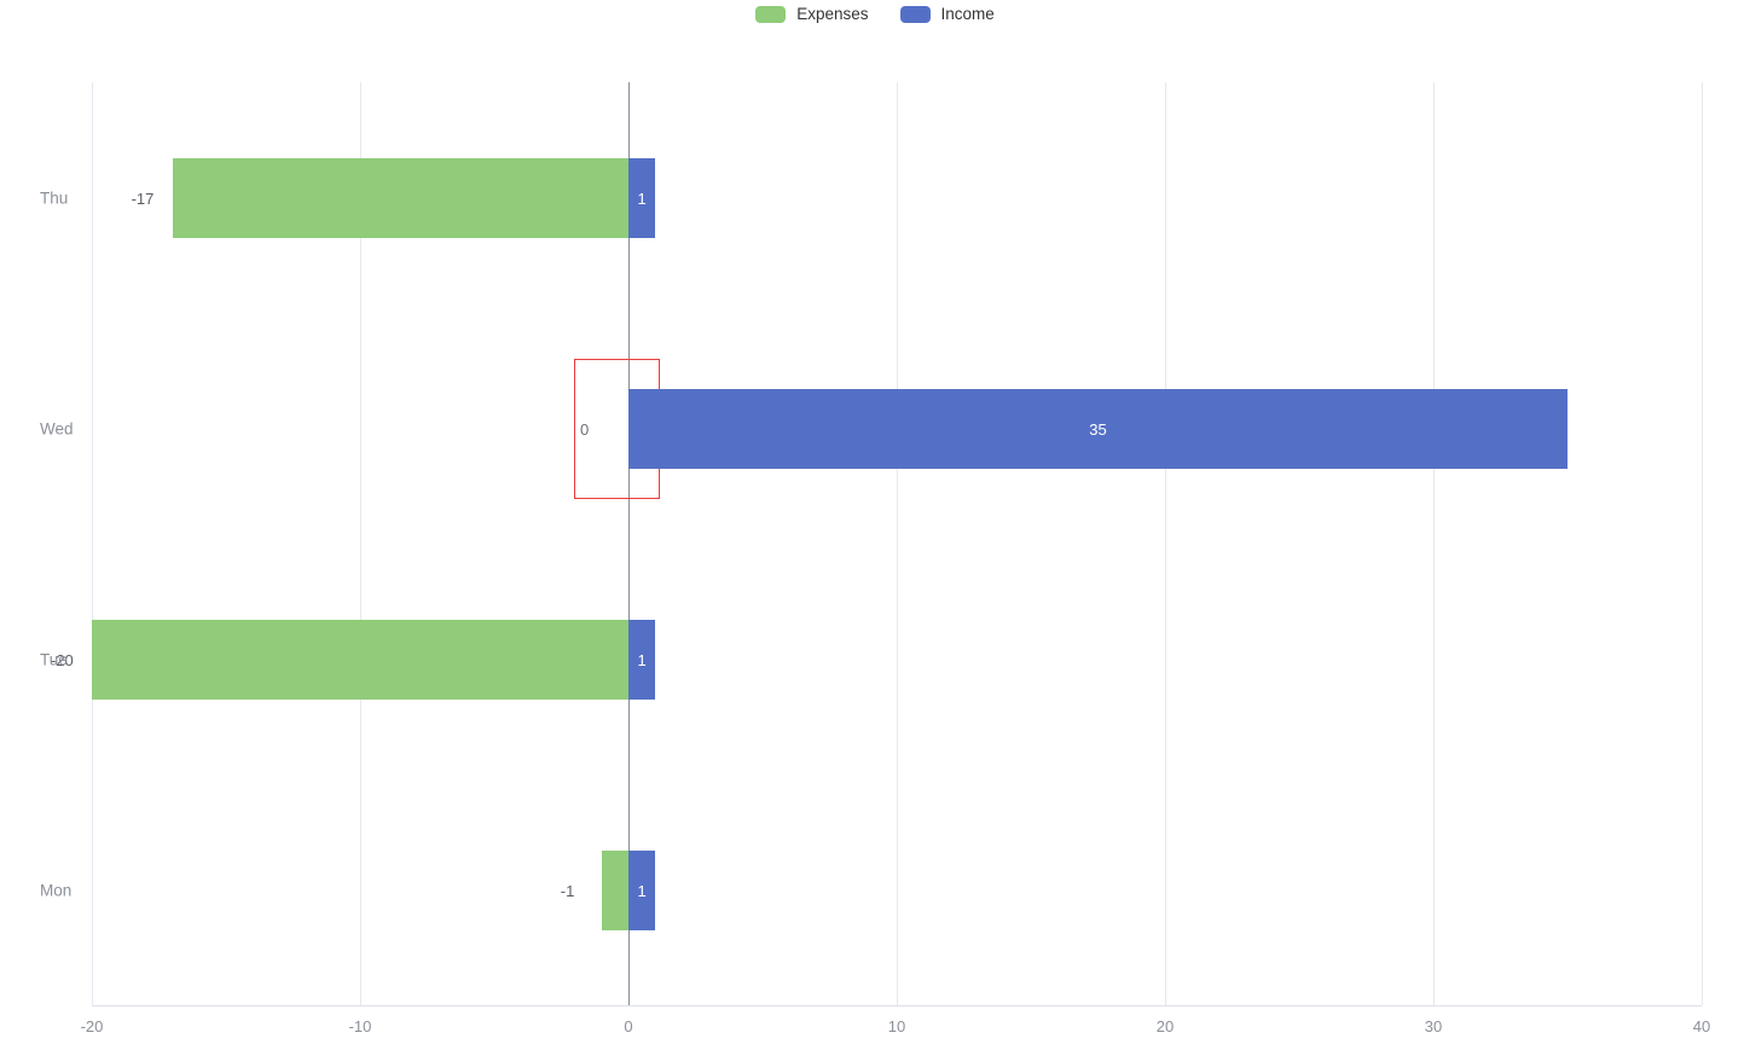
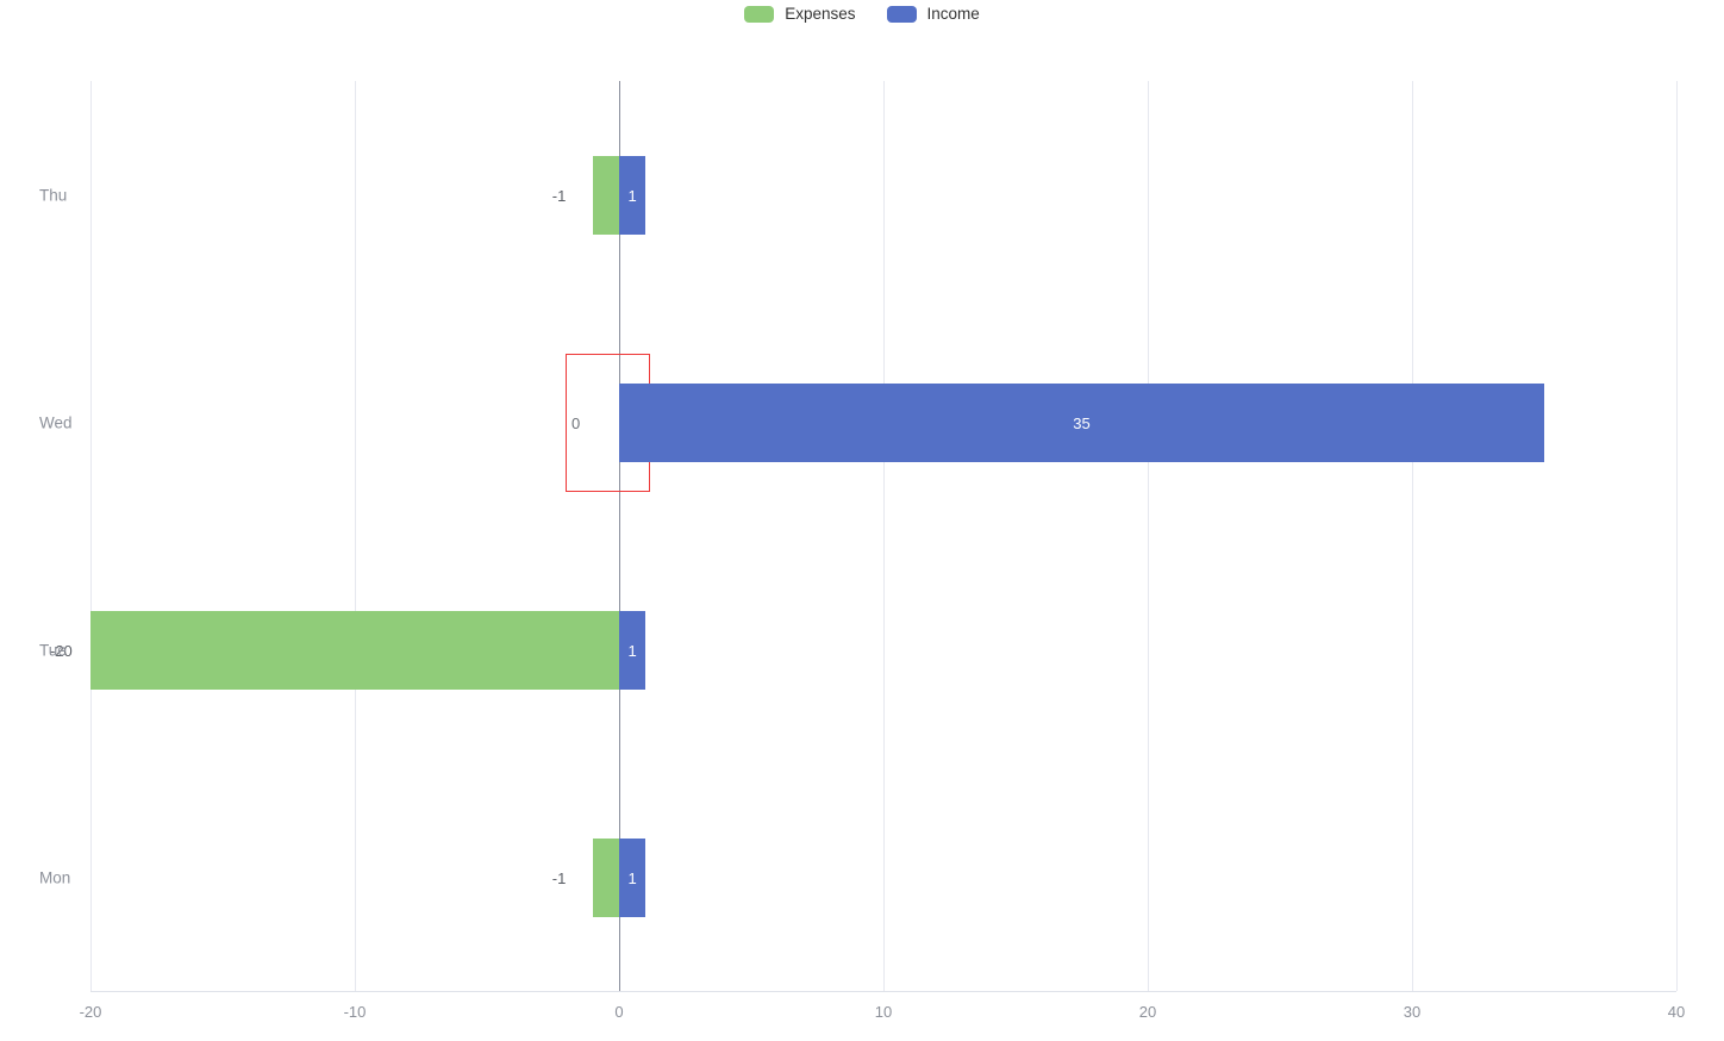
Expenses/Thu: -17 -> -1
